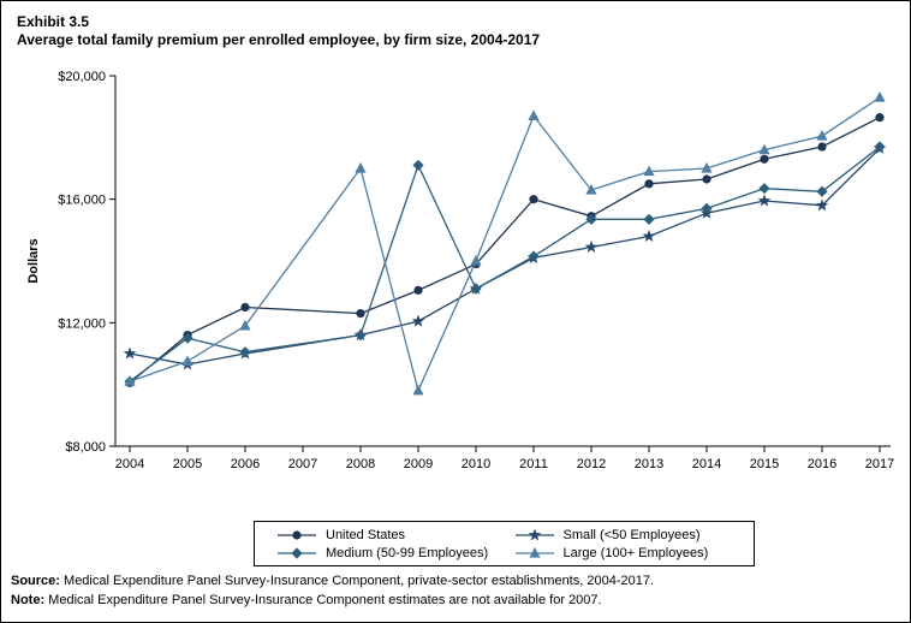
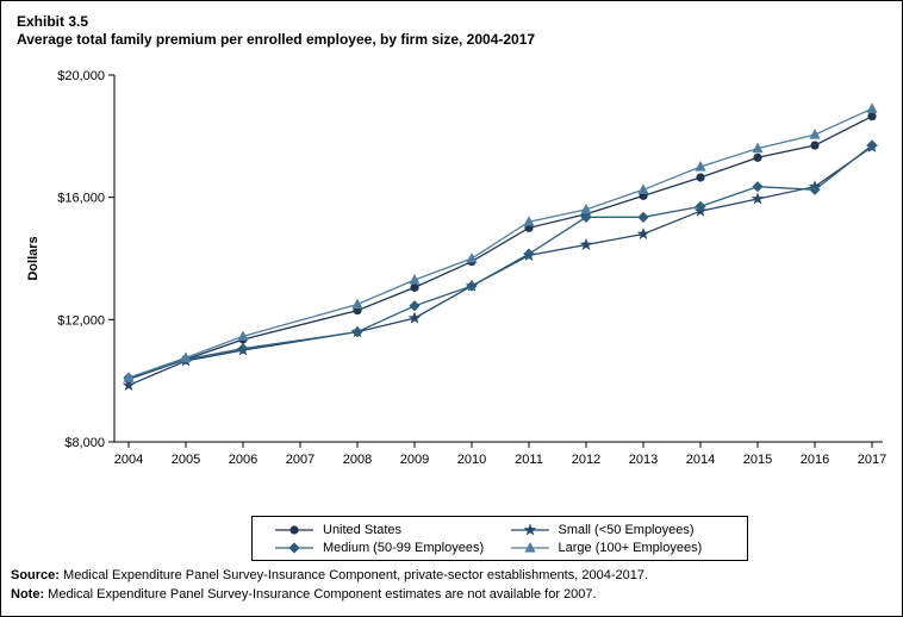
Small (<50 Employees)/2004: $11000 -> $9800
United States/2005: $11600 -> $10700
Medium (50-99 Employees)/2005: $11500 -> $10700
United States/2006: $12500 -> $11400
Large (100+ Employees)/2006: $11900 -> $11400
Large (100+ Employees)/2008: $17000 -> $12500
Medium (50-99 Employees)/2009: $17100 -> $12400
Large (100+ Employees)/2009: $9800 -> $13300
United States/2011: $16000 -> $15000
Large (100+ Employees)/2011: $18700 -> $15200
Large (100+ Employees)/2012: $16300 -> $15600
United States/2013: $16500 -> $16000
Large (100+ Employees)/2013: $16900 -> $16200
Small (<50 Employees)/2016: $15800 -> $16400
Large (100+ Employees)/2017: $19300 -> $18900
